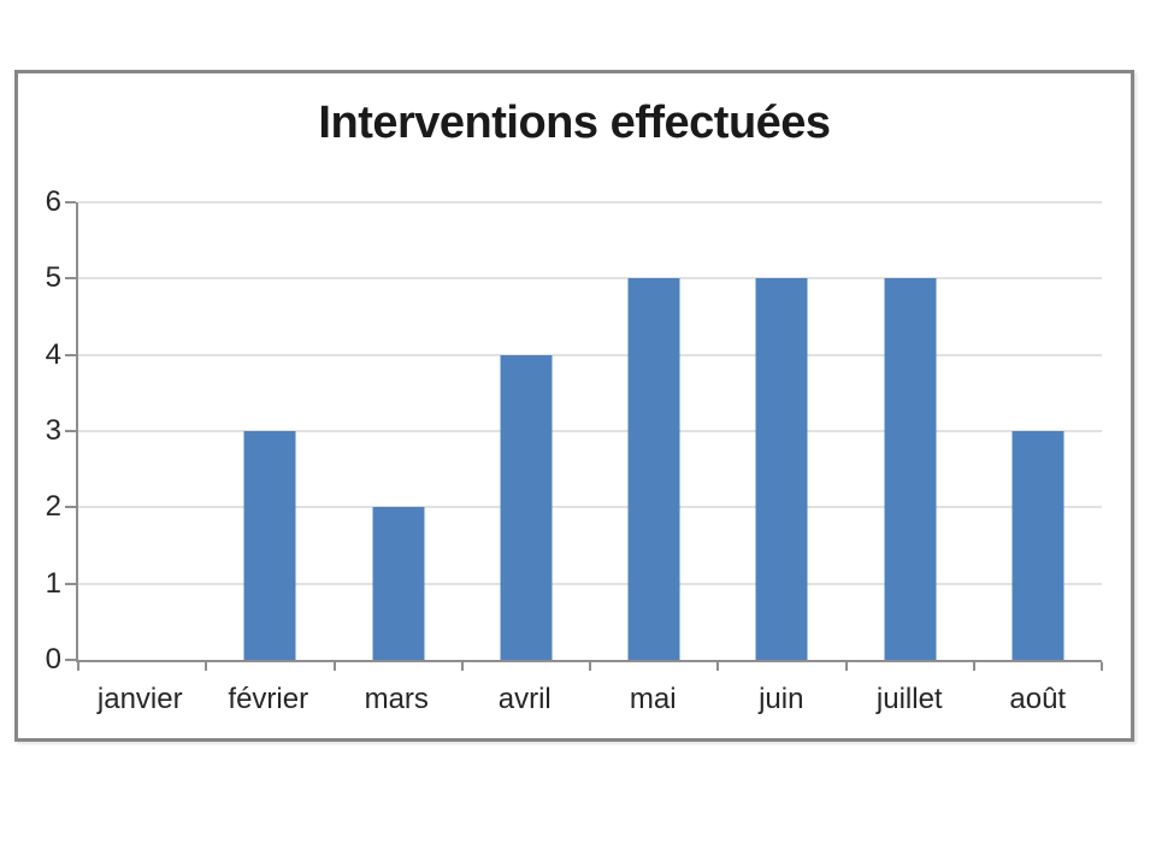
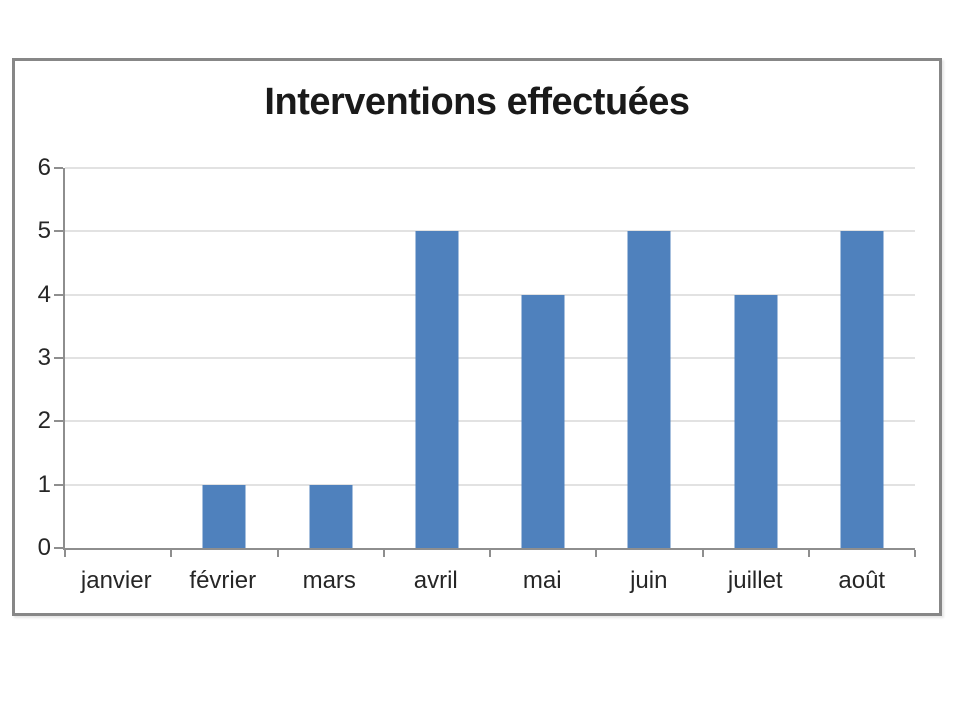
février: 3 -> 1
mars: 2 -> 1
avril: 4 -> 5
mai: 5 -> 4
juillet: 5 -> 4
août: 3 -> 5
